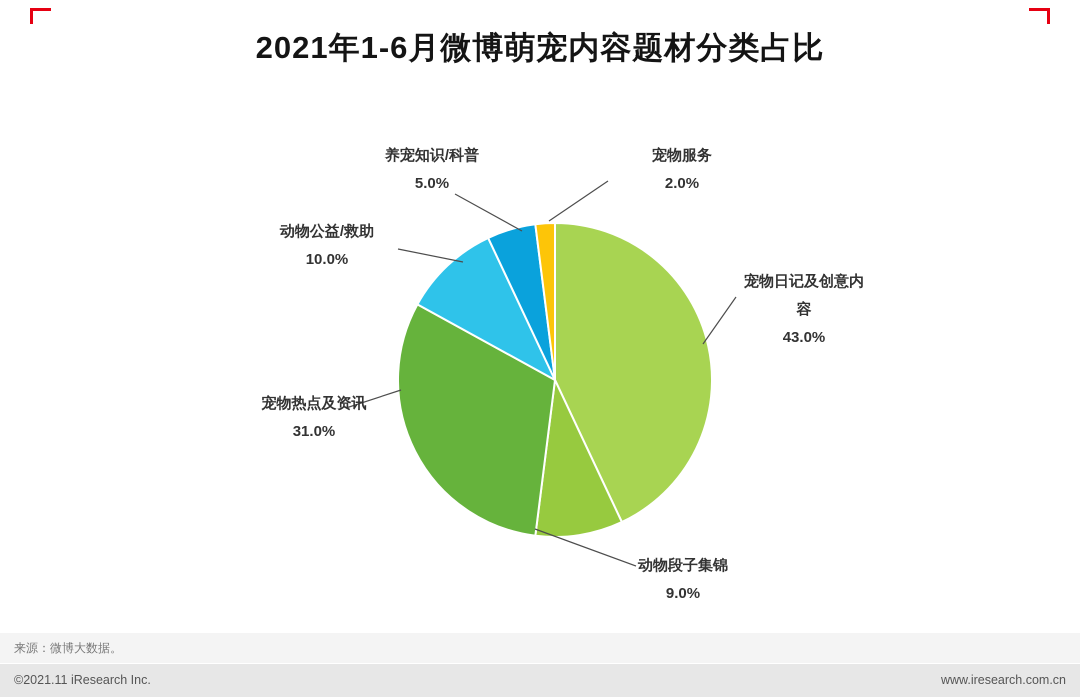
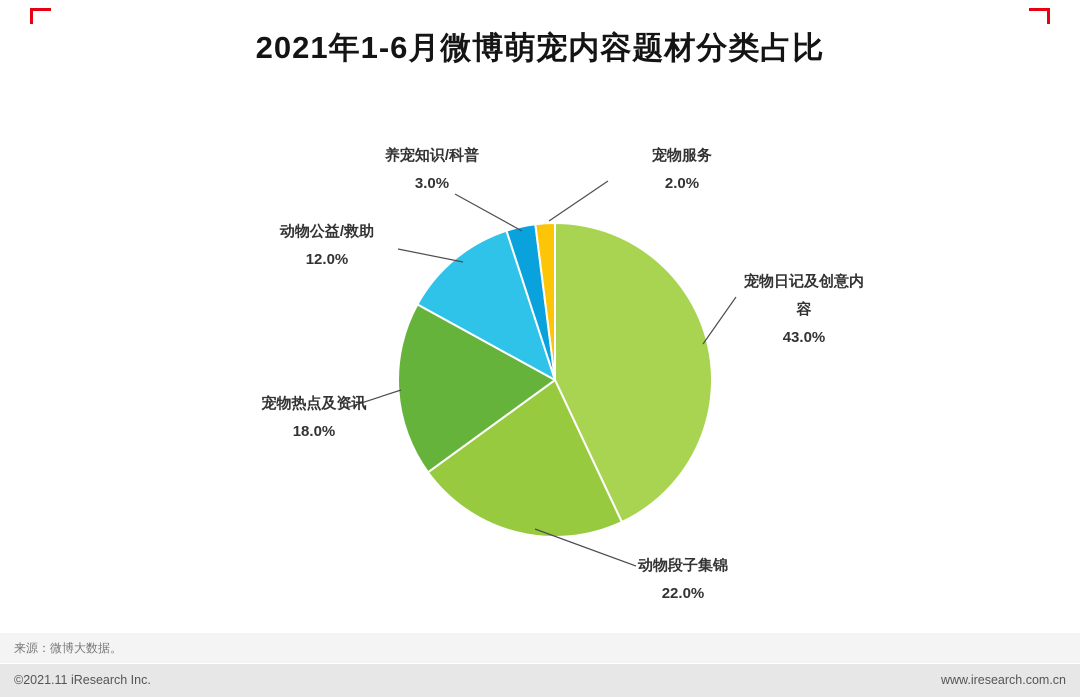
动物段子集锦: 9.0% -> 22.0%
宠物热点及资讯: 31.0% -> 18.0%
动物公益/救助: 10.0% -> 12.0%
养宠知识/科普: 5.0% -> 3.0%
